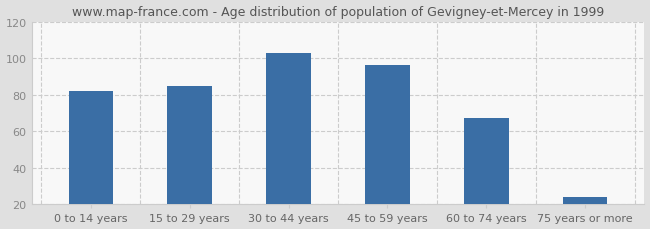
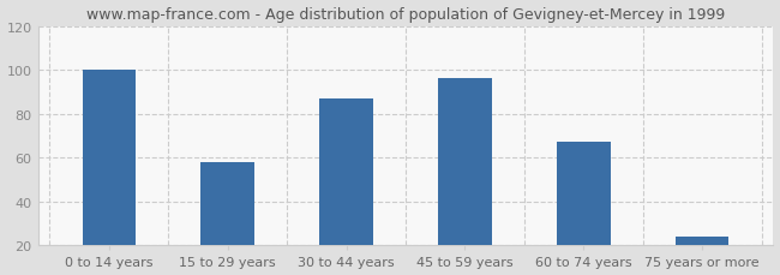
0 to 14 years: 82 -> 100
15 to 29 years: 85 -> 58
30 to 44 years: 103 -> 87
